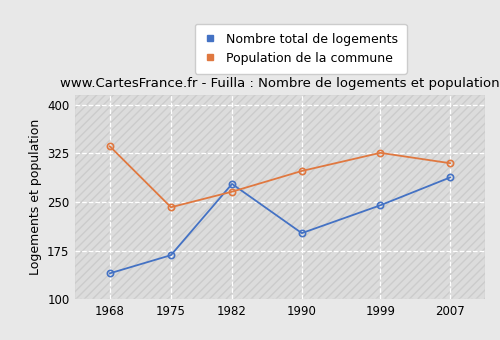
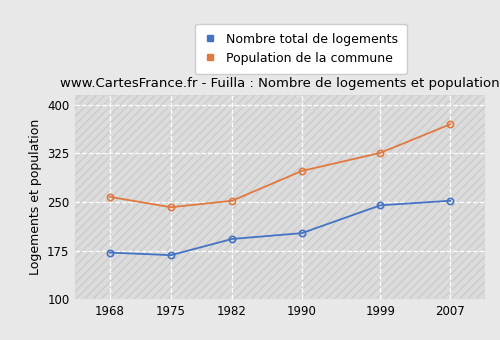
Nombre total de logements/1968: 140 -> 172
Population de la commune/1968: 336 -> 258
Nombre total de logements/1982: 278 -> 193
Population de la commune/1982: 266 -> 252
Nombre total de logements/2007: 288 -> 252
Population de la commune/2007: 310 -> 370
